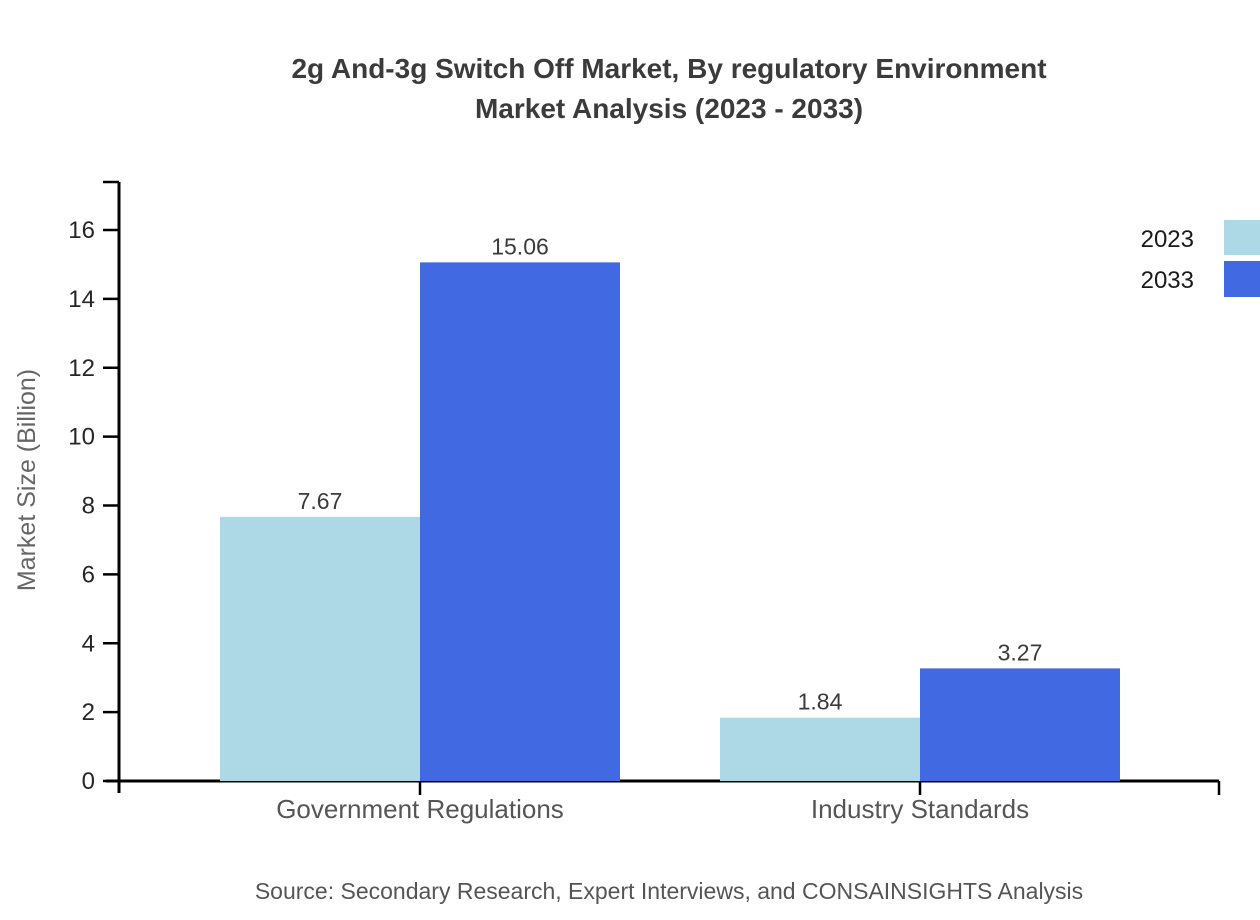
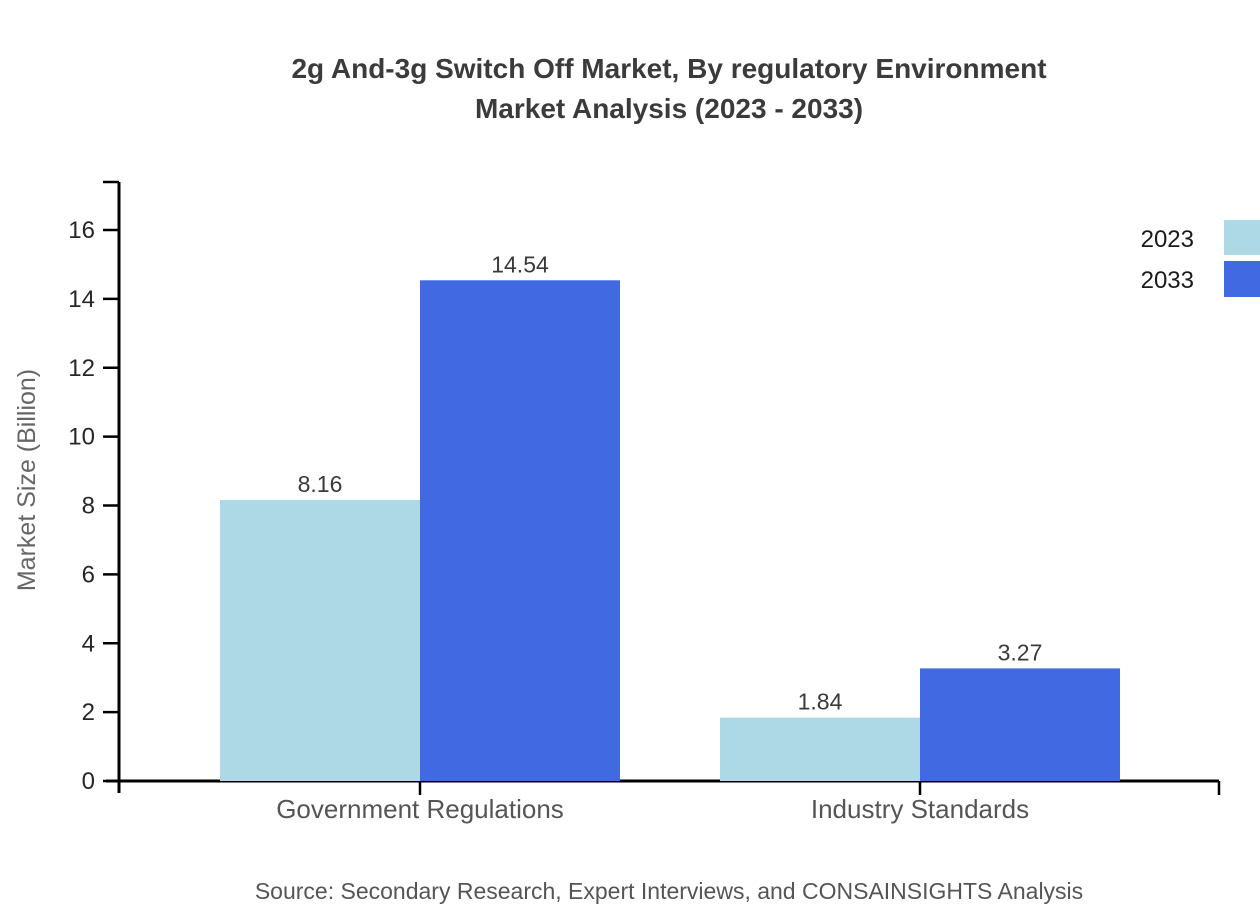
2023/Government Regulations: 7.67 -> 8.16
2033/Government Regulations: 15.06 -> 14.54
